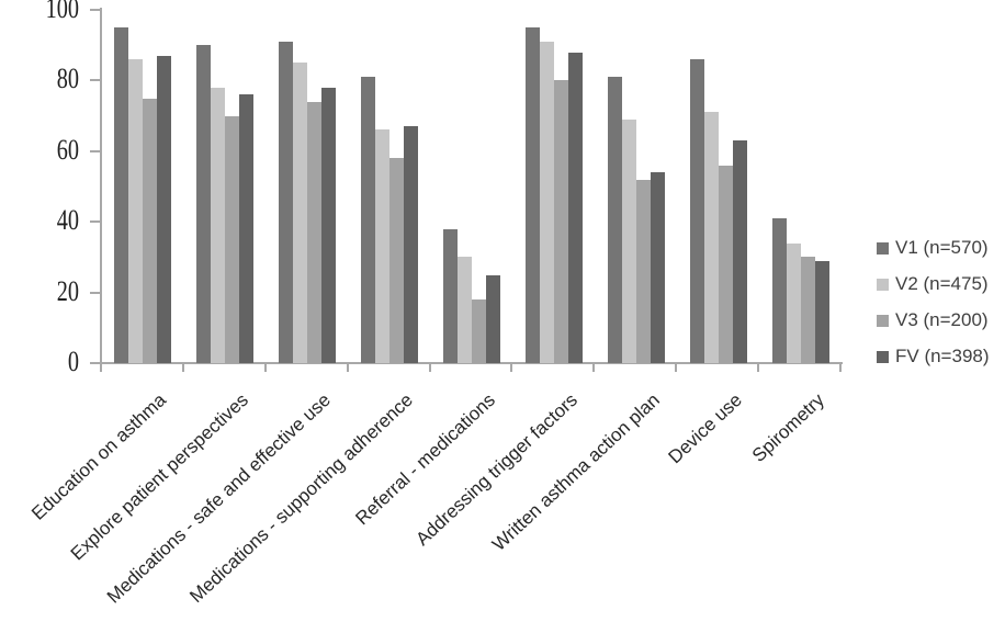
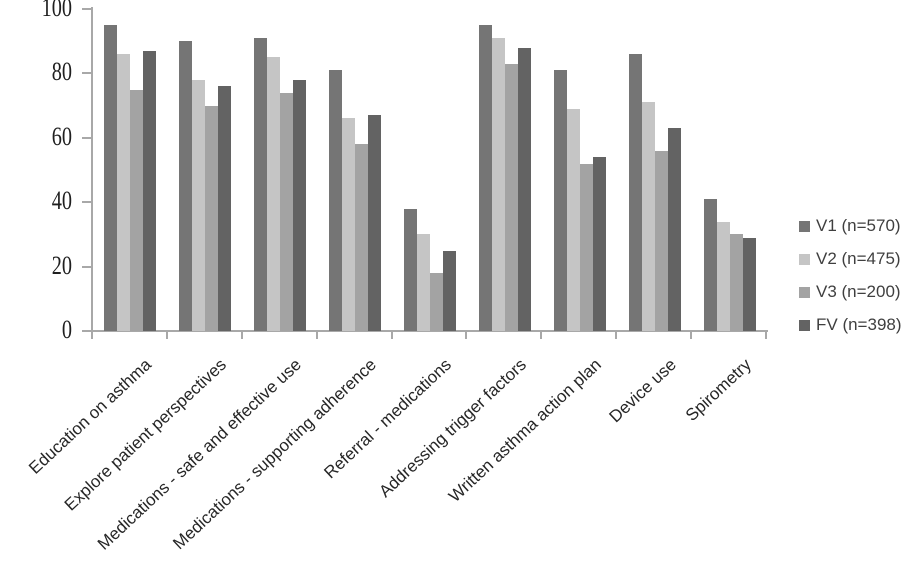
V3 (n=200)/Addressing trigger factors: 80 -> 83
